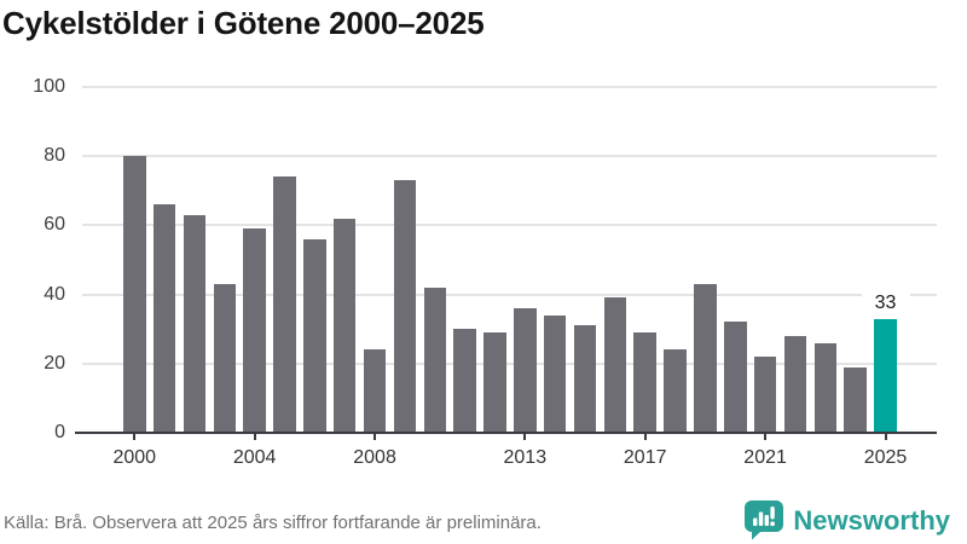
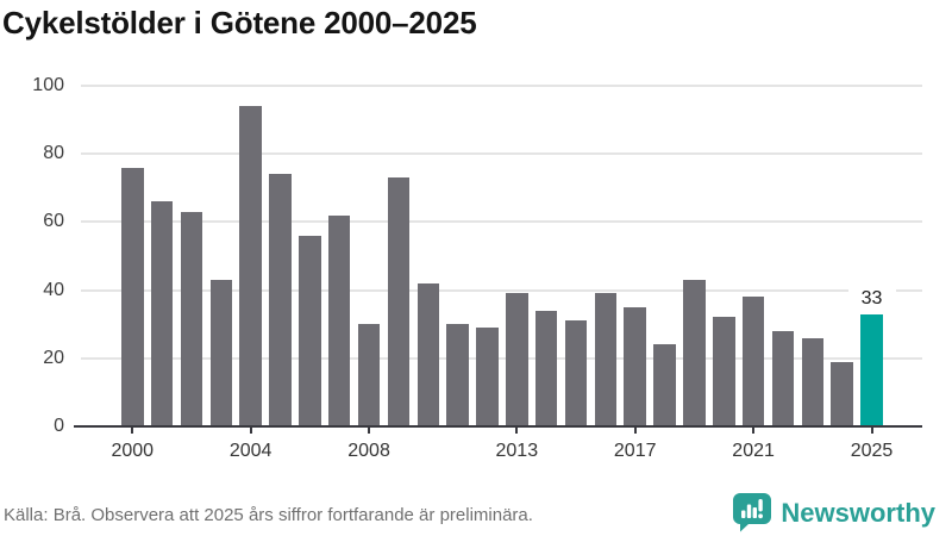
2000: 80 -> 76
2004: 59 -> 94
2008: 24 -> 30
2013: 36 -> 39
2017: 29 -> 35
2021: 22 -> 38
